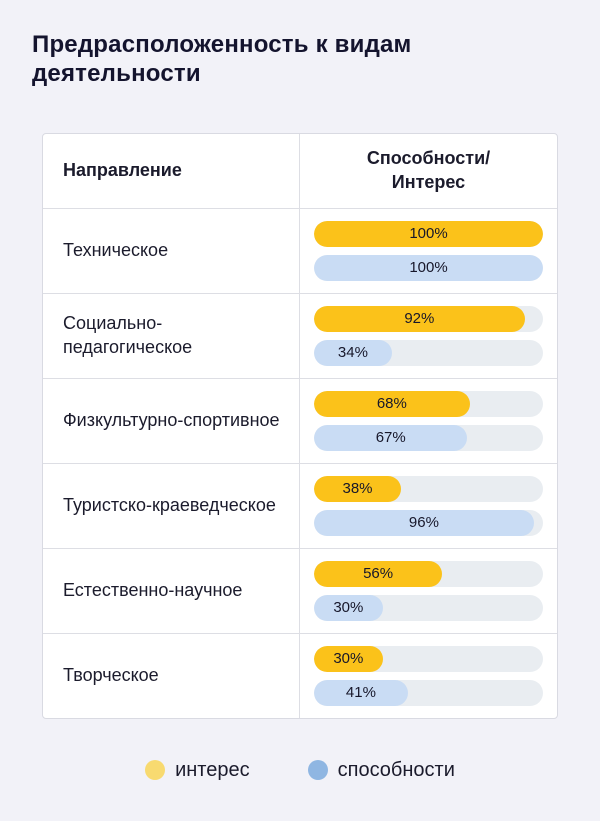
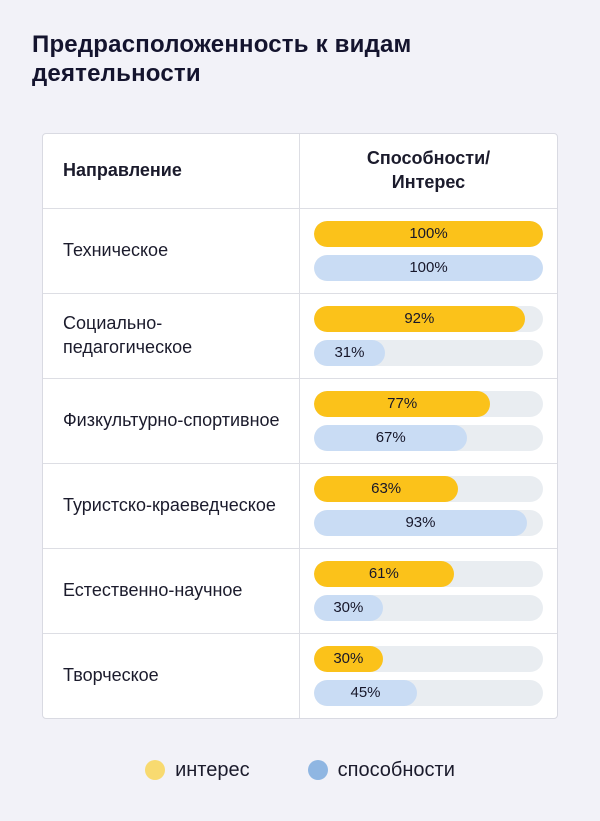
способности/Социально-педагогическое: 34% -> 31%
интерес/Физкультурно-спортивное: 68% -> 77%
интерес/Туристско-краеведческое: 38% -> 63%
способности/Туристско-краеведческое: 96% -> 93%
интерес/Естественно-научное: 56% -> 61%
способности/Творческое: 41% -> 45%
